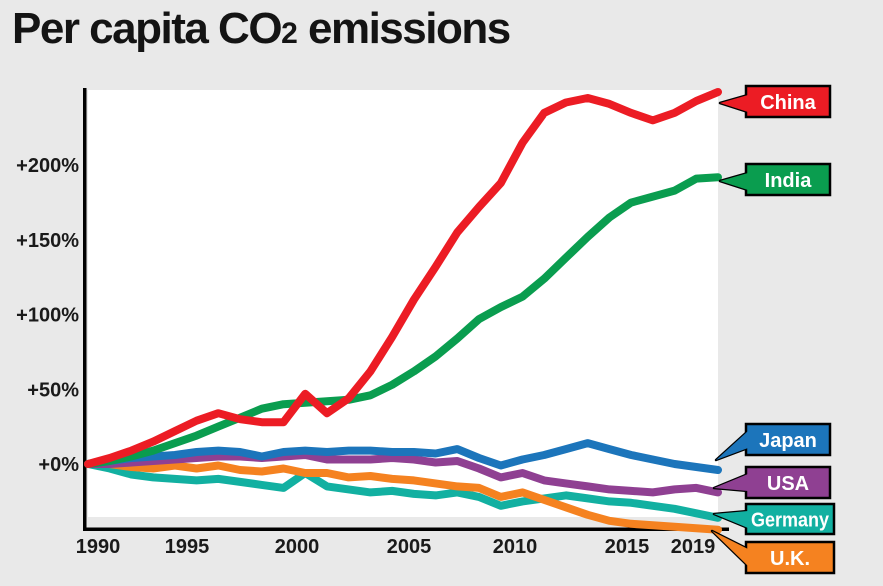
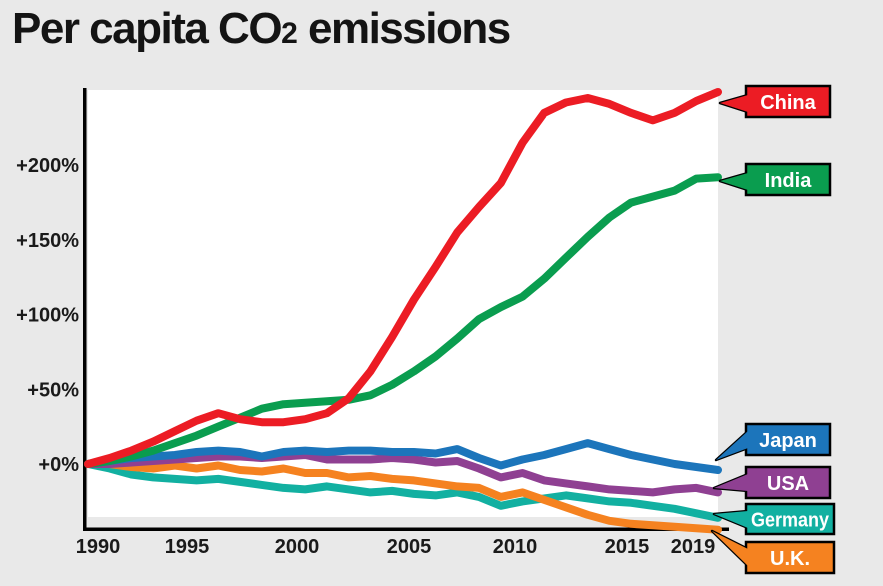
China/2000: 47% -> 30%
Germany/2000: -6% -> -17%
